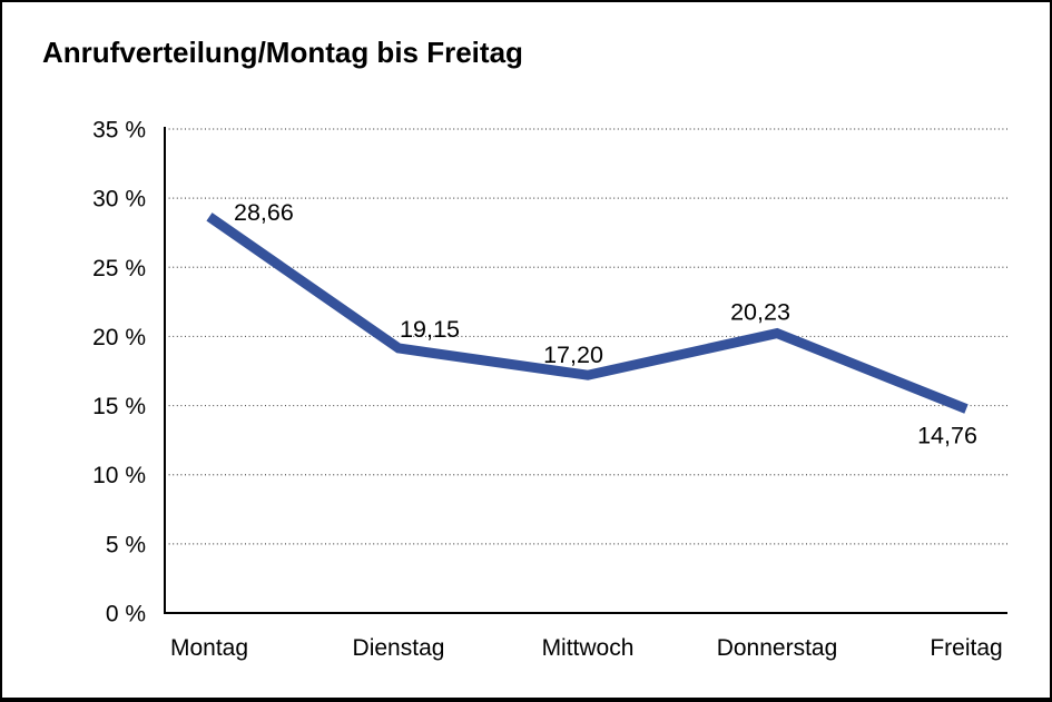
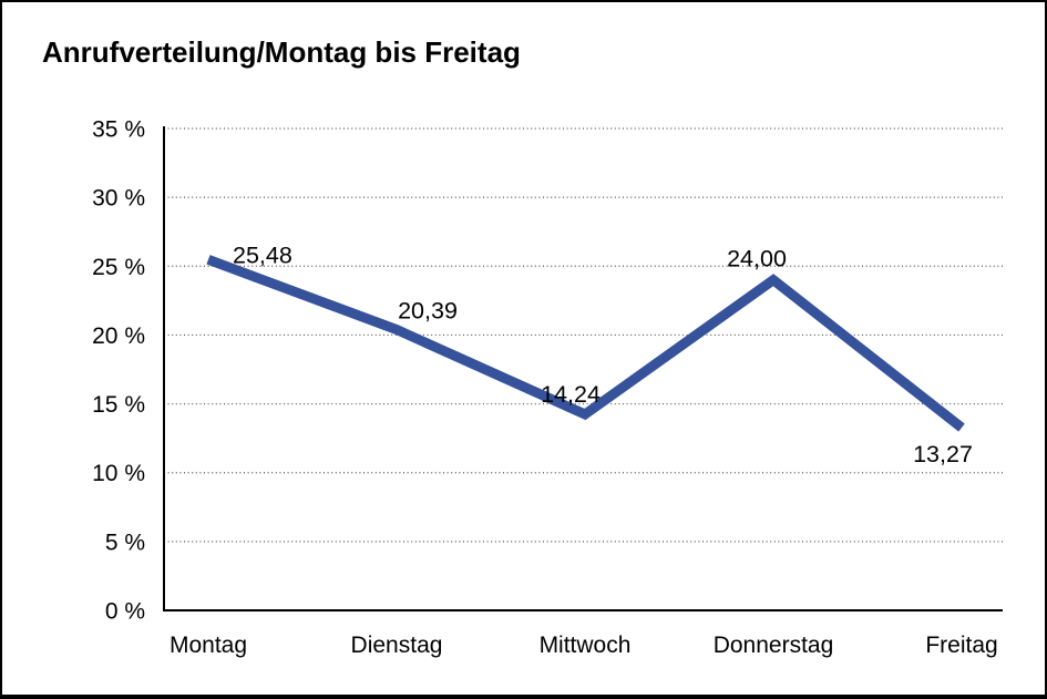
Montag: 28,66 -> 25,48
Dienstag: 19,15 -> 20,39
Mittwoch: 17,20 -> 14,24
Donnerstag: 20,23 -> 24,00
Freitag: 14,76 -> 13,27
